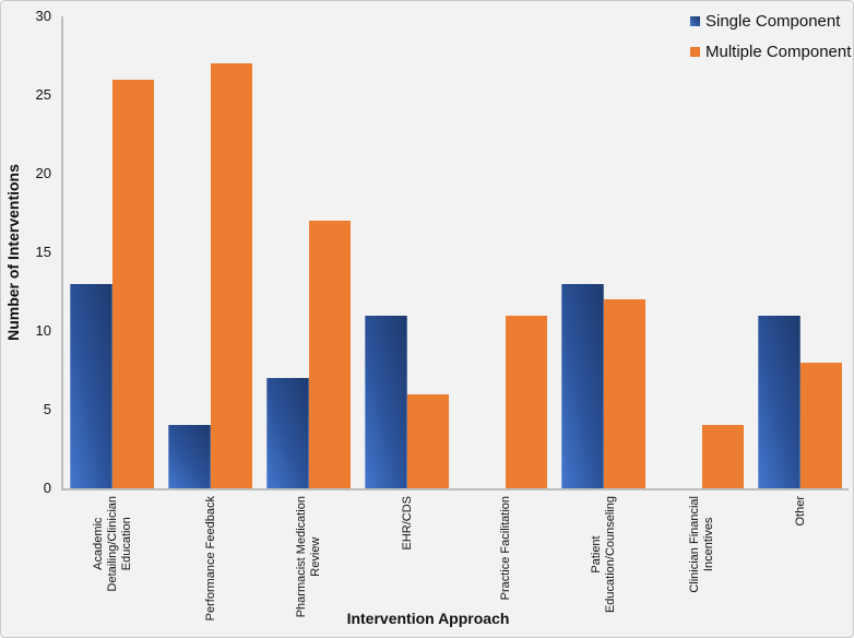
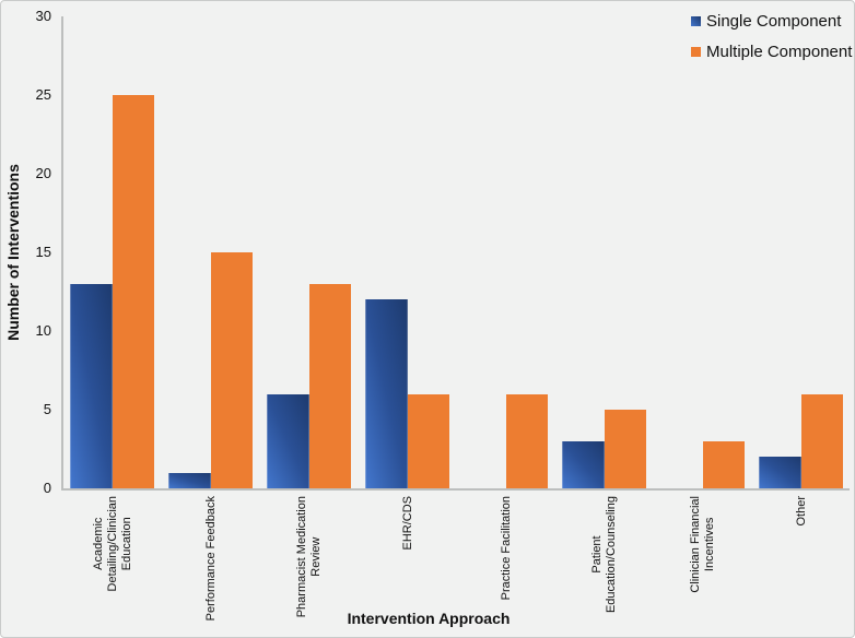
Multiple Component/Academic Detailing/Clinician Education: 26 -> 25
Single Component/Performance Feedback: 4 -> 1
Multiple Component/Performance Feedback: 27 -> 15
Single Component/Pharmacist Medication Review: 7 -> 6
Multiple Component/Pharmacist Medication Review: 17 -> 13
Single Component/EHR/CDS: 11 -> 12
Multiple Component/Practice Facilitation: 11 -> 6
Single Component/Patient Education/Counseling: 13 -> 3
Multiple Component/Patient Education/Counseling: 12 -> 5
Multiple Component/Clinician Financial Incentives: 4 -> 3
Single Component/Other: 11 -> 2
Multiple Component/Other: 8 -> 6
